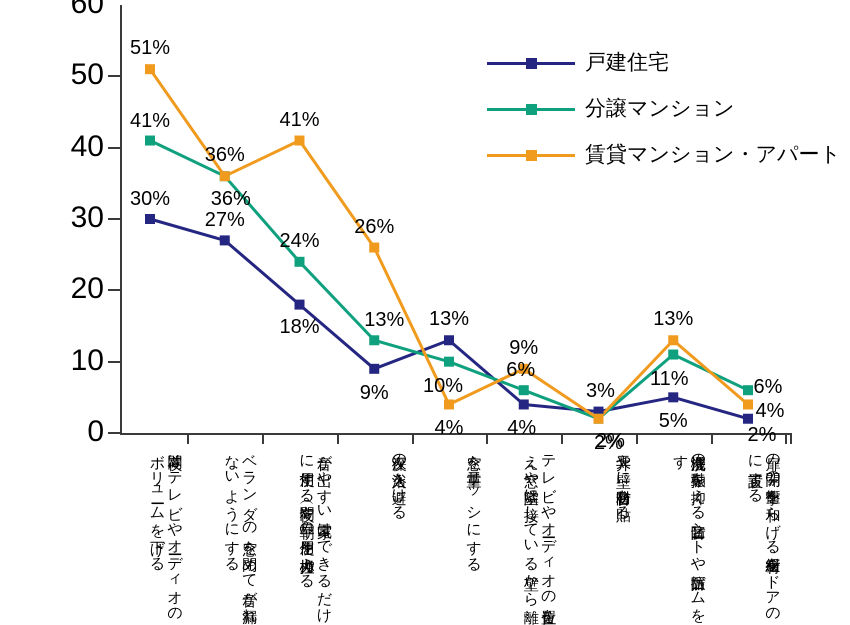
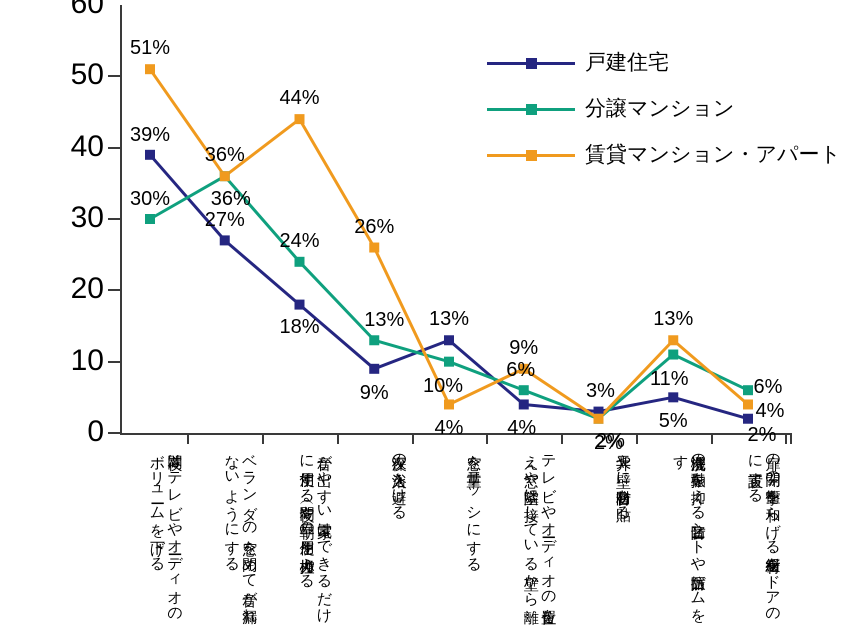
戸建住宅/夜間はテレビやオーディオのボリュームを下げる: 30% -> 39%
分譲マンション/夜間はテレビやオーディオのボリュームを下げる: 41% -> 30%
賃貸マンション・アパート/音が出やすい家電はできるだけ日中に使用する（夜間や早朝の使用を極力控える: 41% -> 44%
